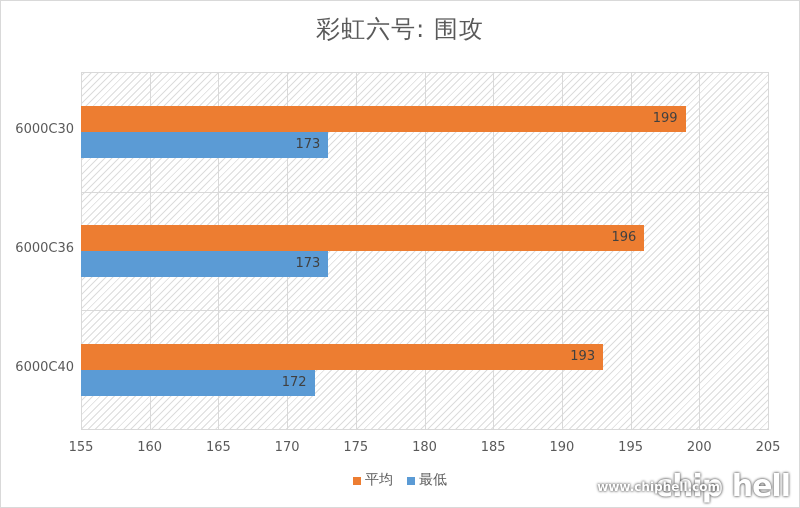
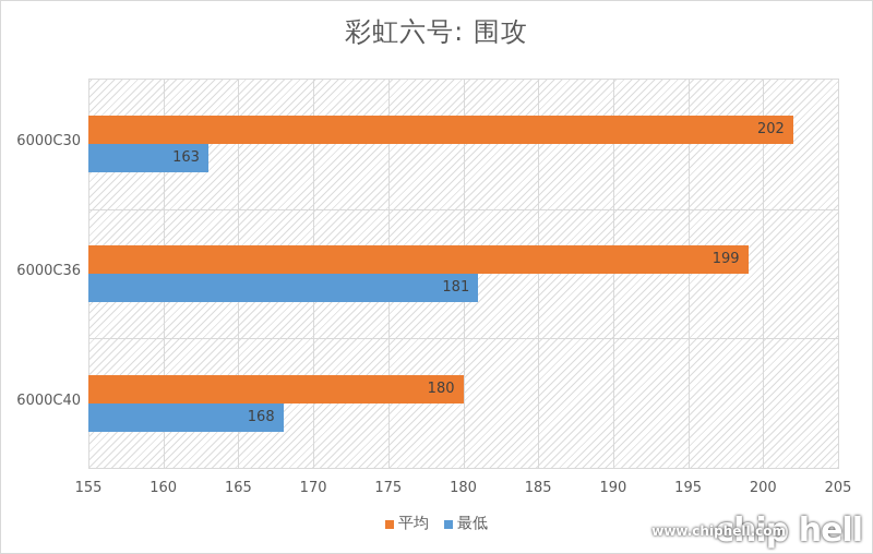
平均/6000C30: 199 -> 202
最低/6000C30: 173 -> 163
平均/6000C36: 196 -> 199
最低/6000C36: 173 -> 181
平均/6000C40: 193 -> 180
最低/6000C40: 172 -> 168
